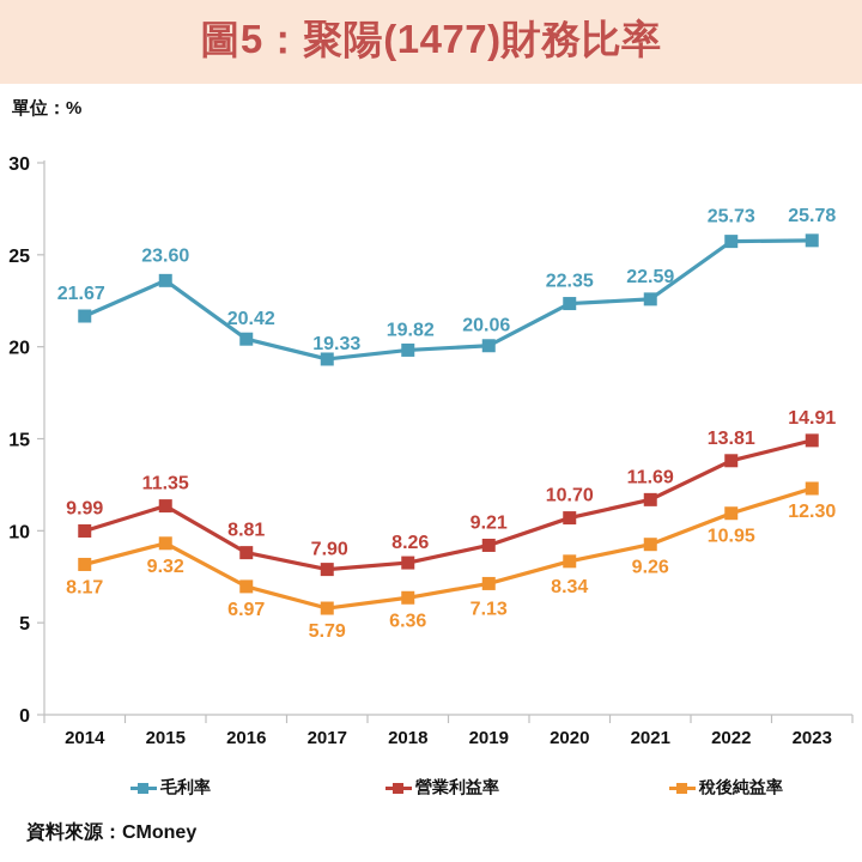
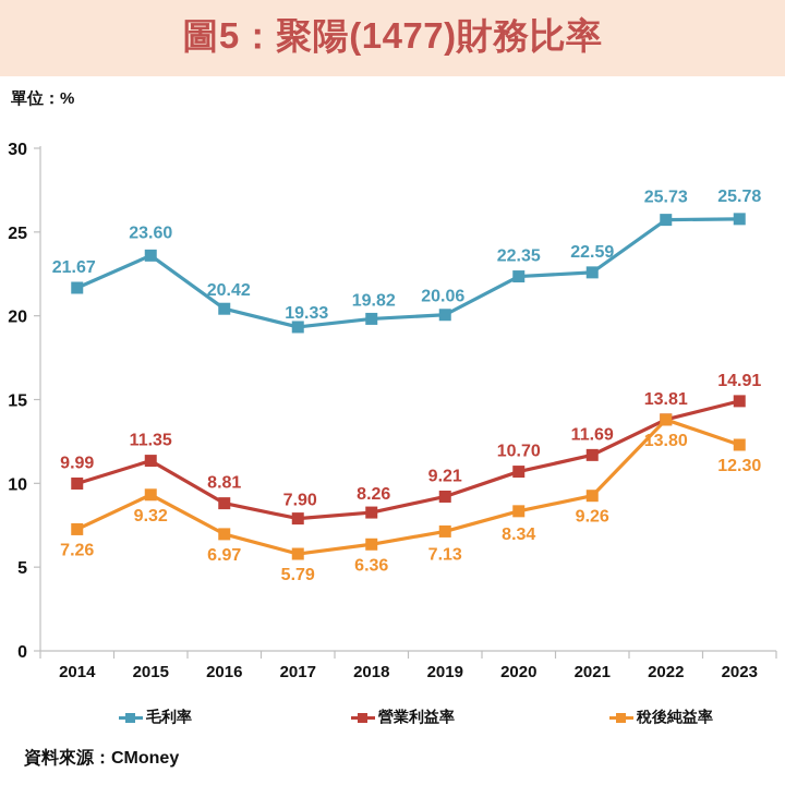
稅後純益率/2014: 8.17 -> 7.26
稅後純益率/2022: 10.95 -> 13.80
